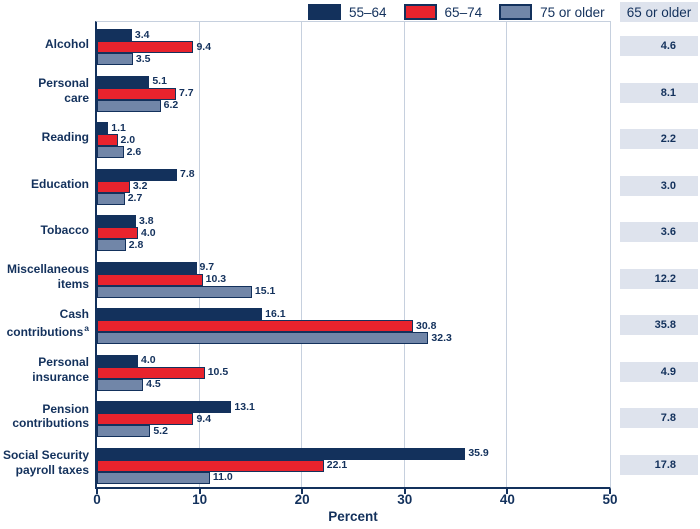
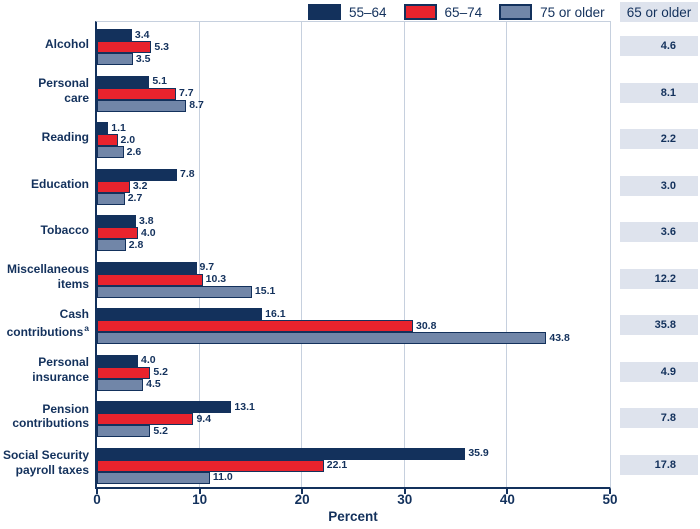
65–74/Alcohol: 9.4 -> 5.3
75 or older/Personal care: 6.2 -> 8.7
75 or older/Cash contributions: 32.3 -> 43.8
65–74/Personal insurance: 10.5 -> 5.2
